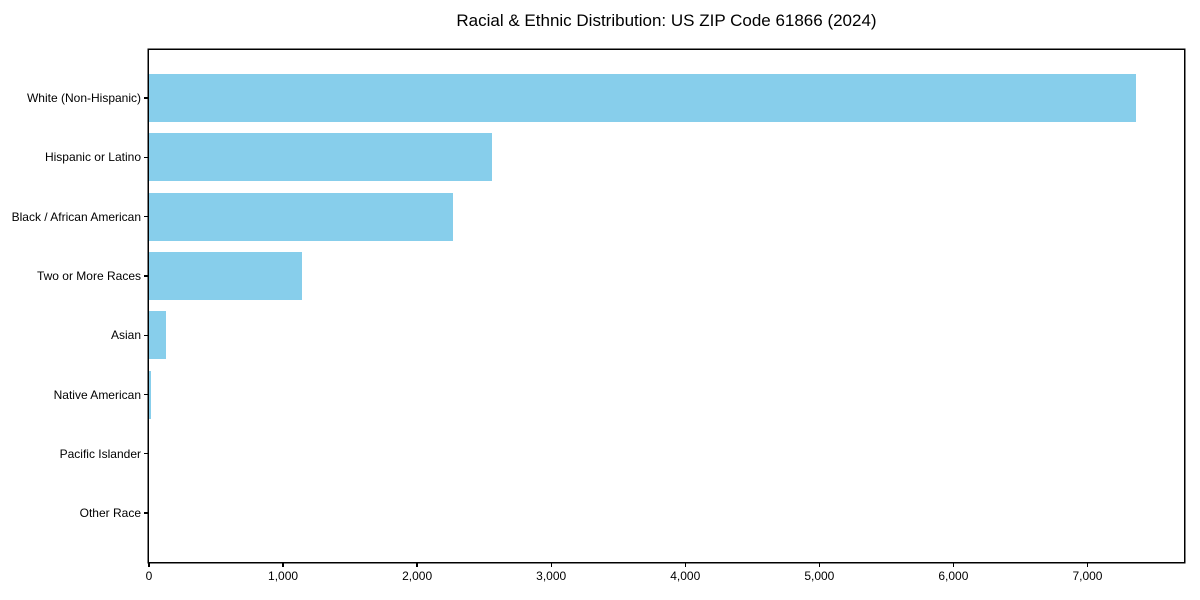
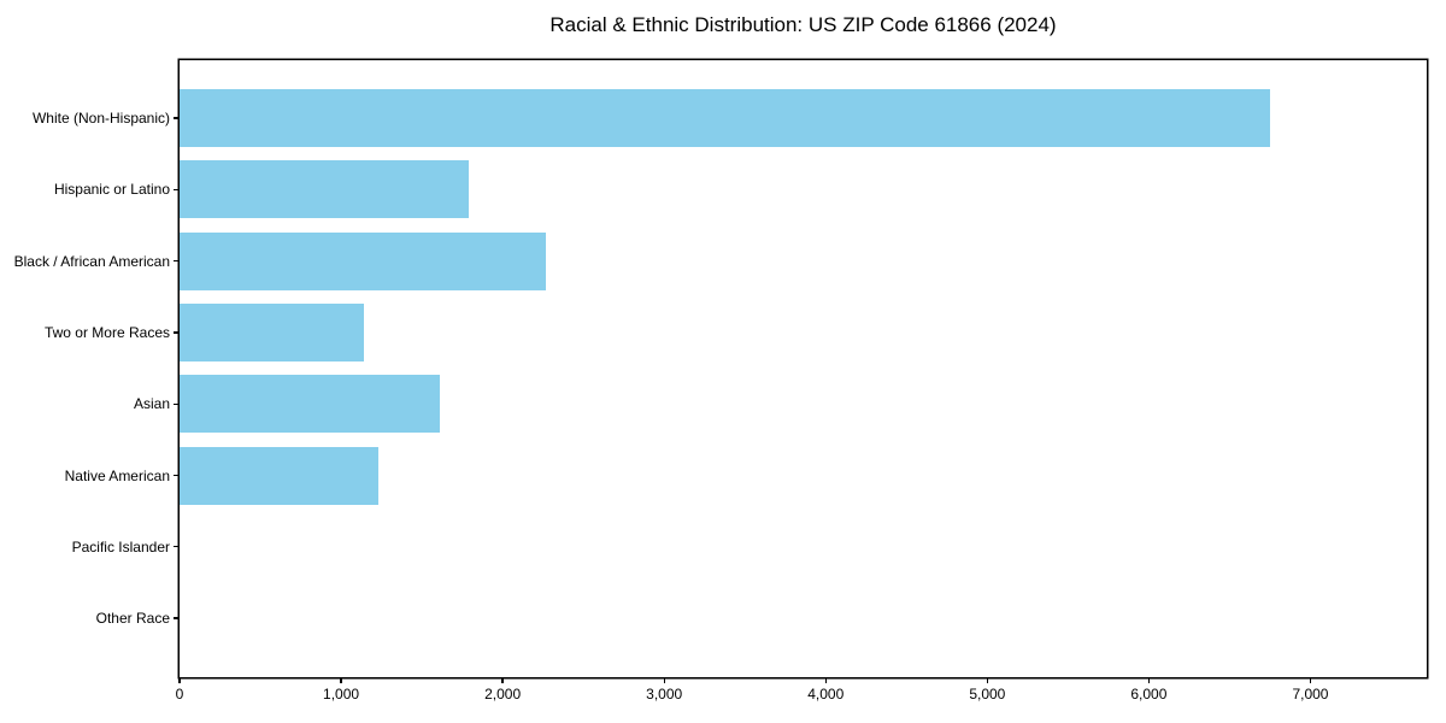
White (Non-Hispanic): 7360 -> 6750
Hispanic or Latino: 2560 -> 1790
Asian: 130 -> 1610
Native American: 20 -> 1230
